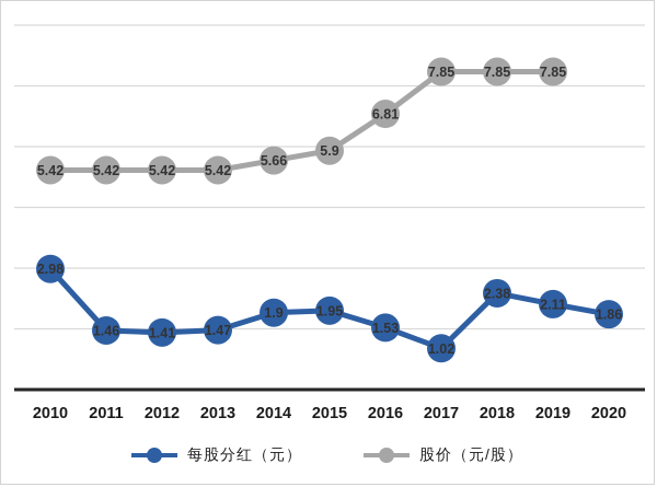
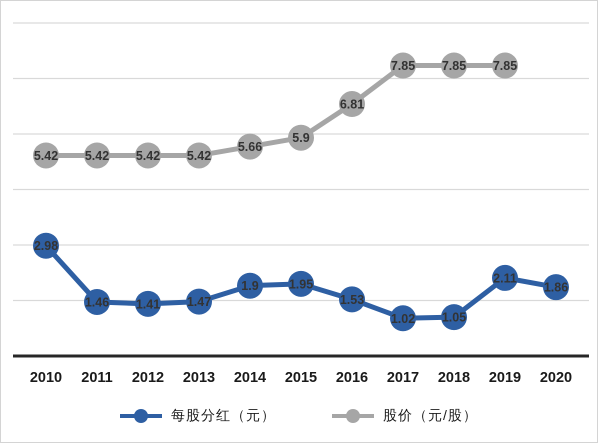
每股分红（元）/2018: 2.38 -> 1.05
